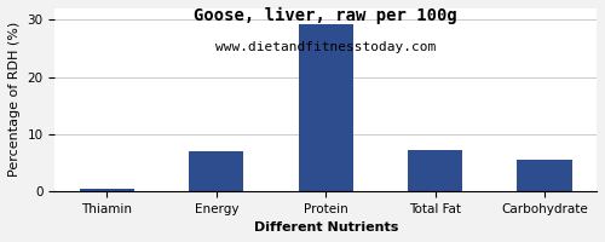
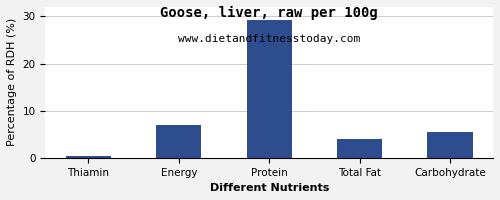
Total Fat: 7.2 -> 4.0
